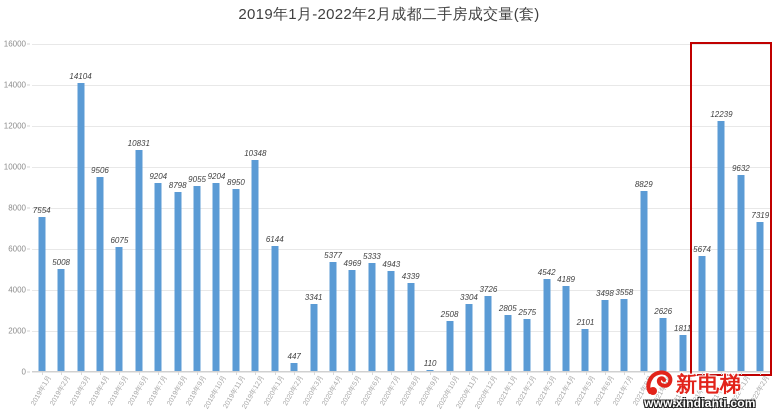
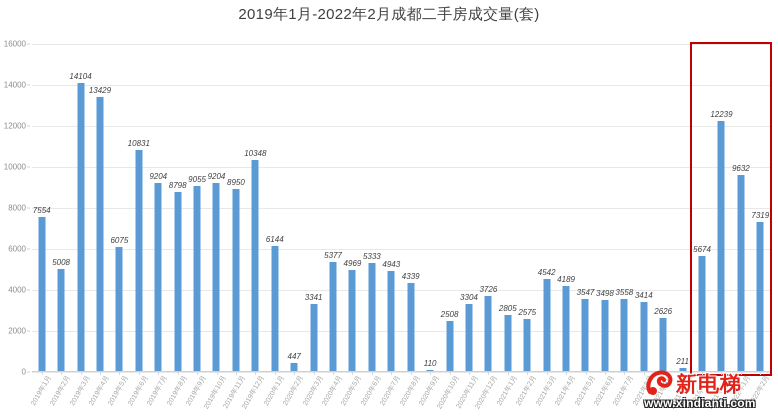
2019年4月: 9506 -> 13429
2021年5月: 2101 -> 3547
2021年8月: 8829 -> 3414
2021年10月: 1811 -> 211
